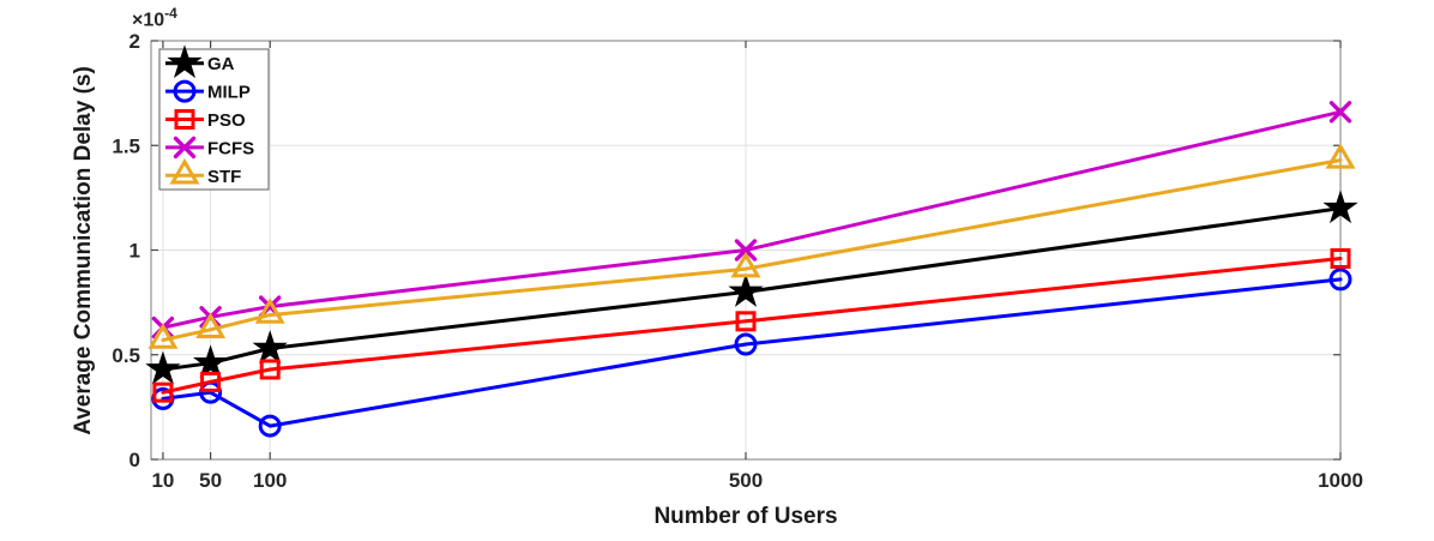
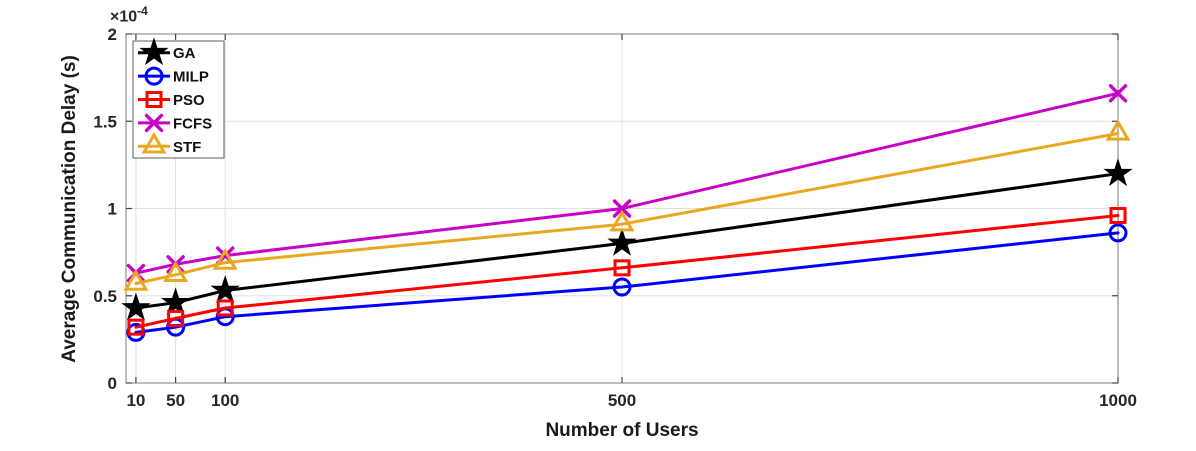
MILP/100: 0.16 -> 0.38
